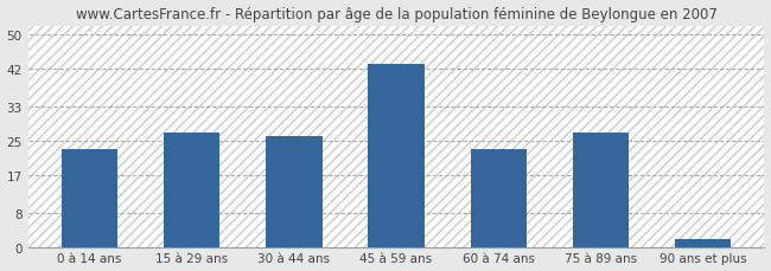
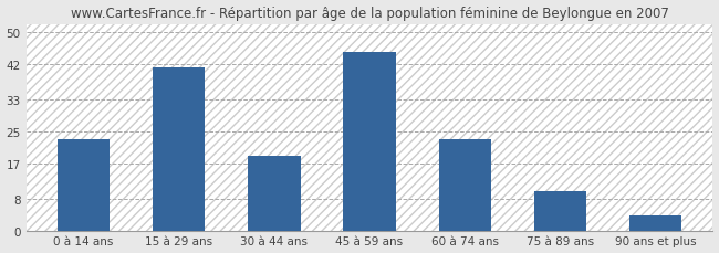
15 à 29 ans: 27 -> 41
30 à 44 ans: 26 -> 19
45 à 59 ans: 43 -> 45
75 à 89 ans: 27 -> 10
90 ans et plus: 2 -> 4
